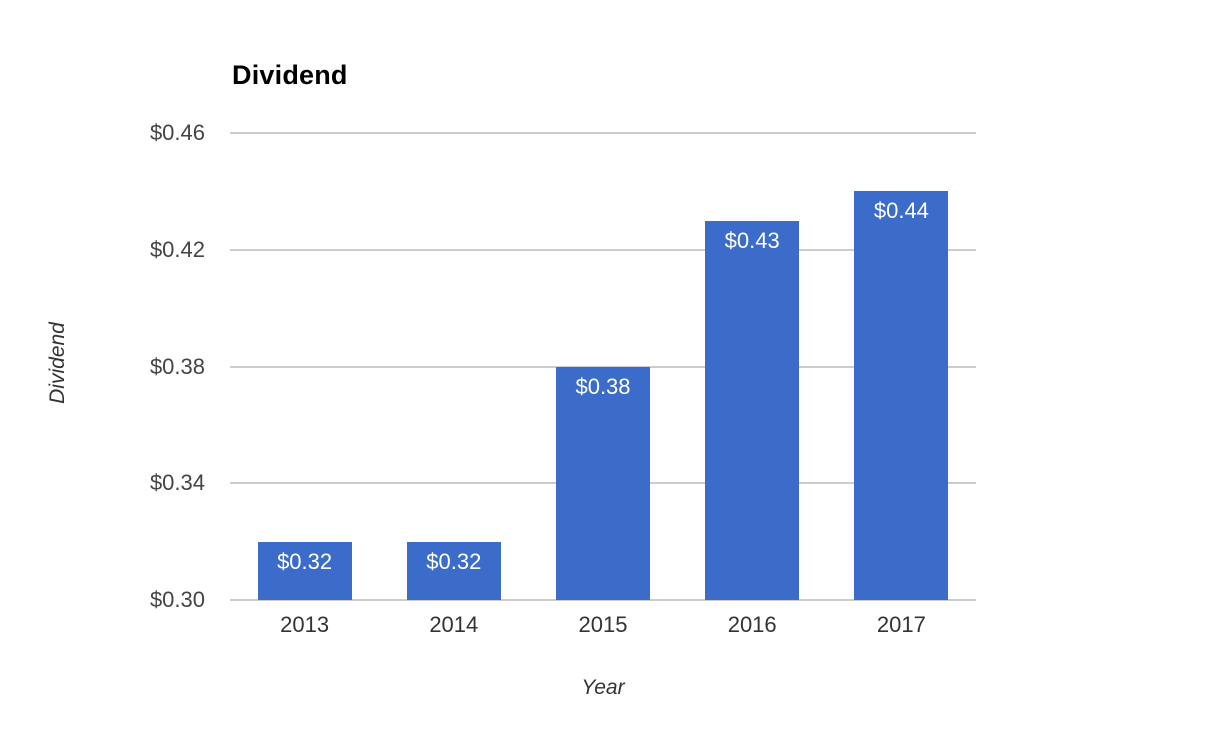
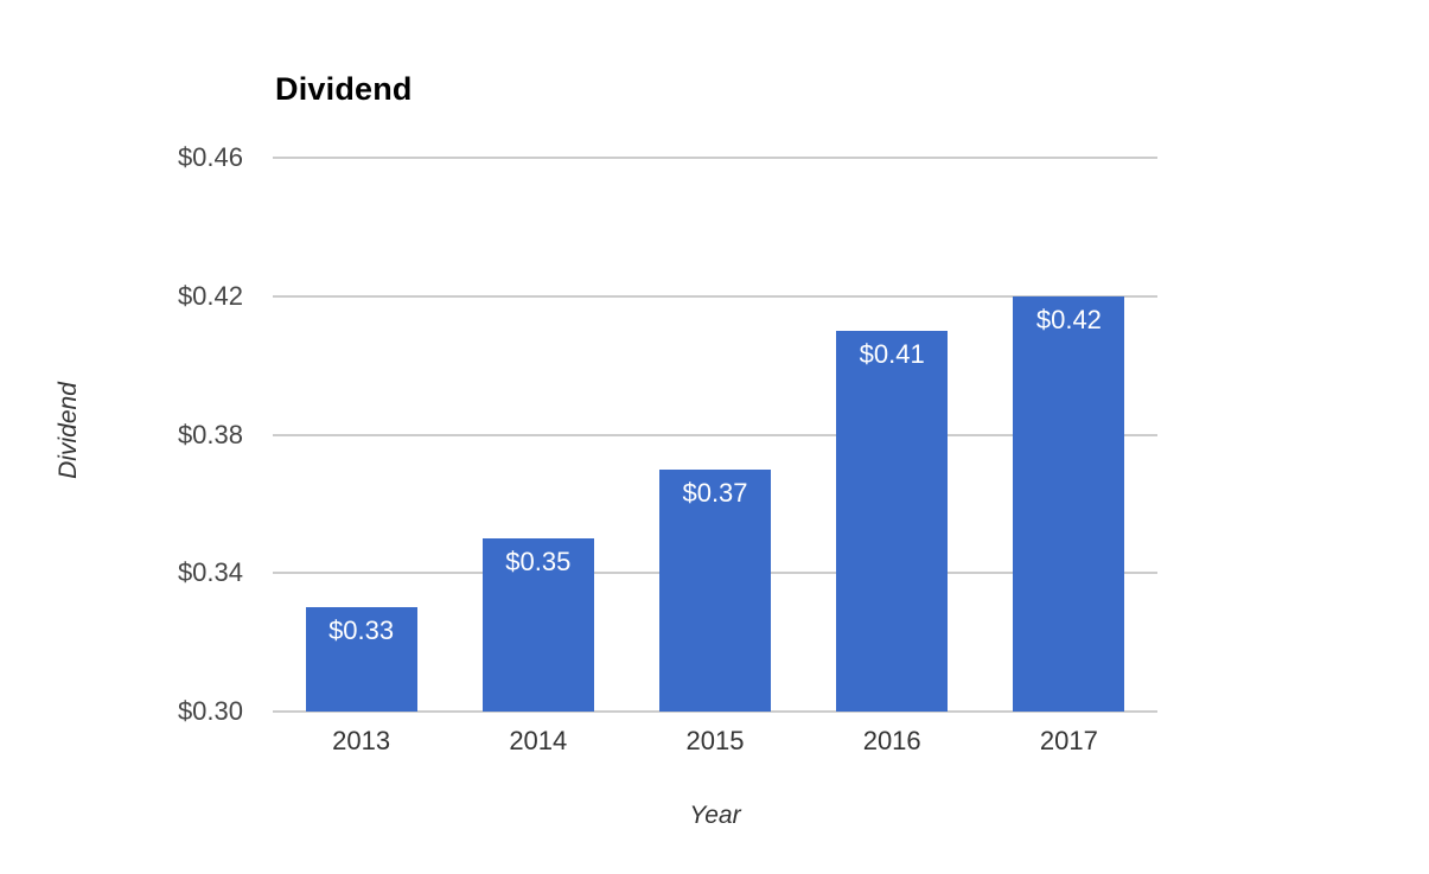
2013: $0.32 -> $0.33
2014: $0.32 -> $0.35
2015: $0.38 -> $0.37
2016: $0.43 -> $0.41
2017: $0.44 -> $0.42
